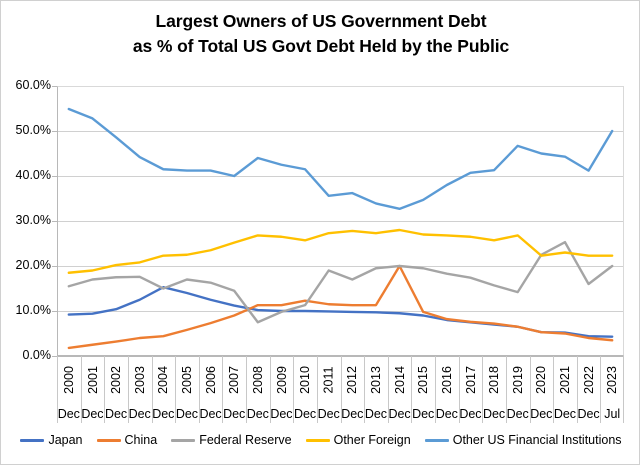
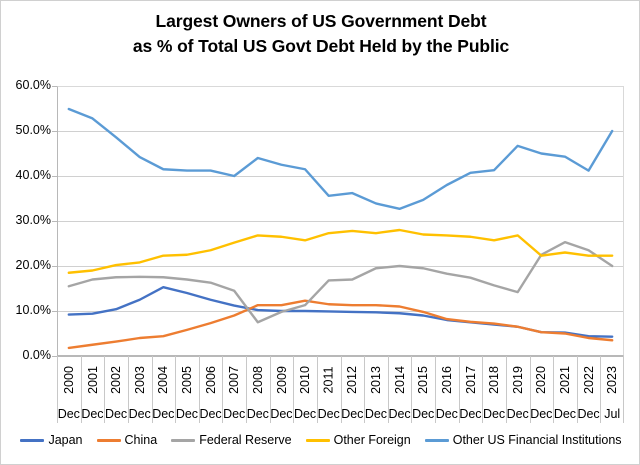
Federal Reserve/2004: 15% -> 18%
Federal Reserve/2011: 19% -> 17%
China/2014: 20% -> 11%
Federal Reserve/2022: 16% -> 24%
